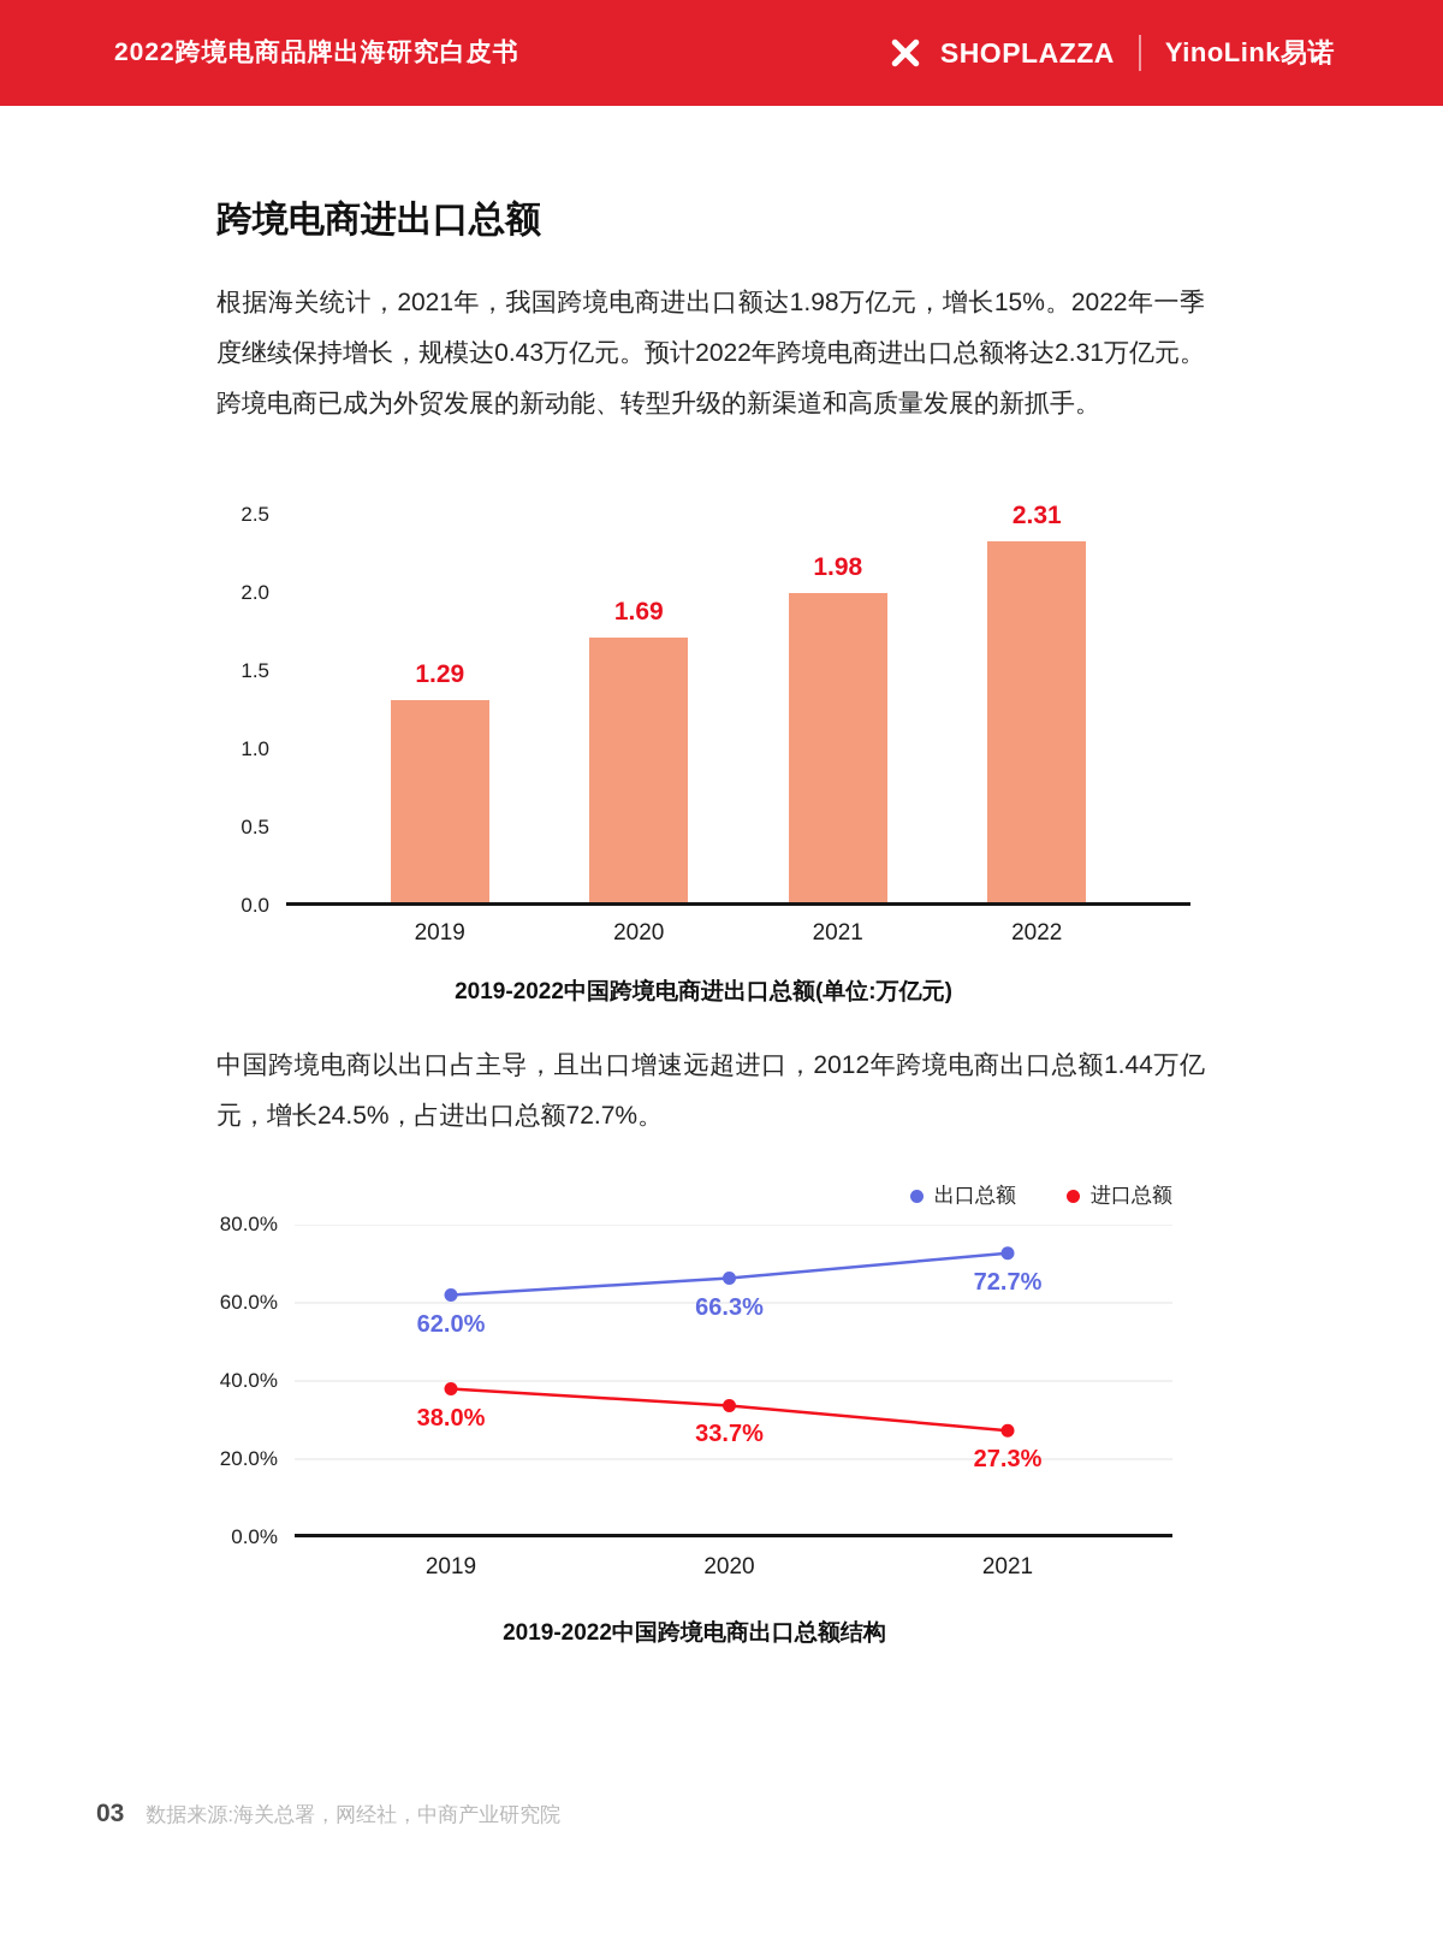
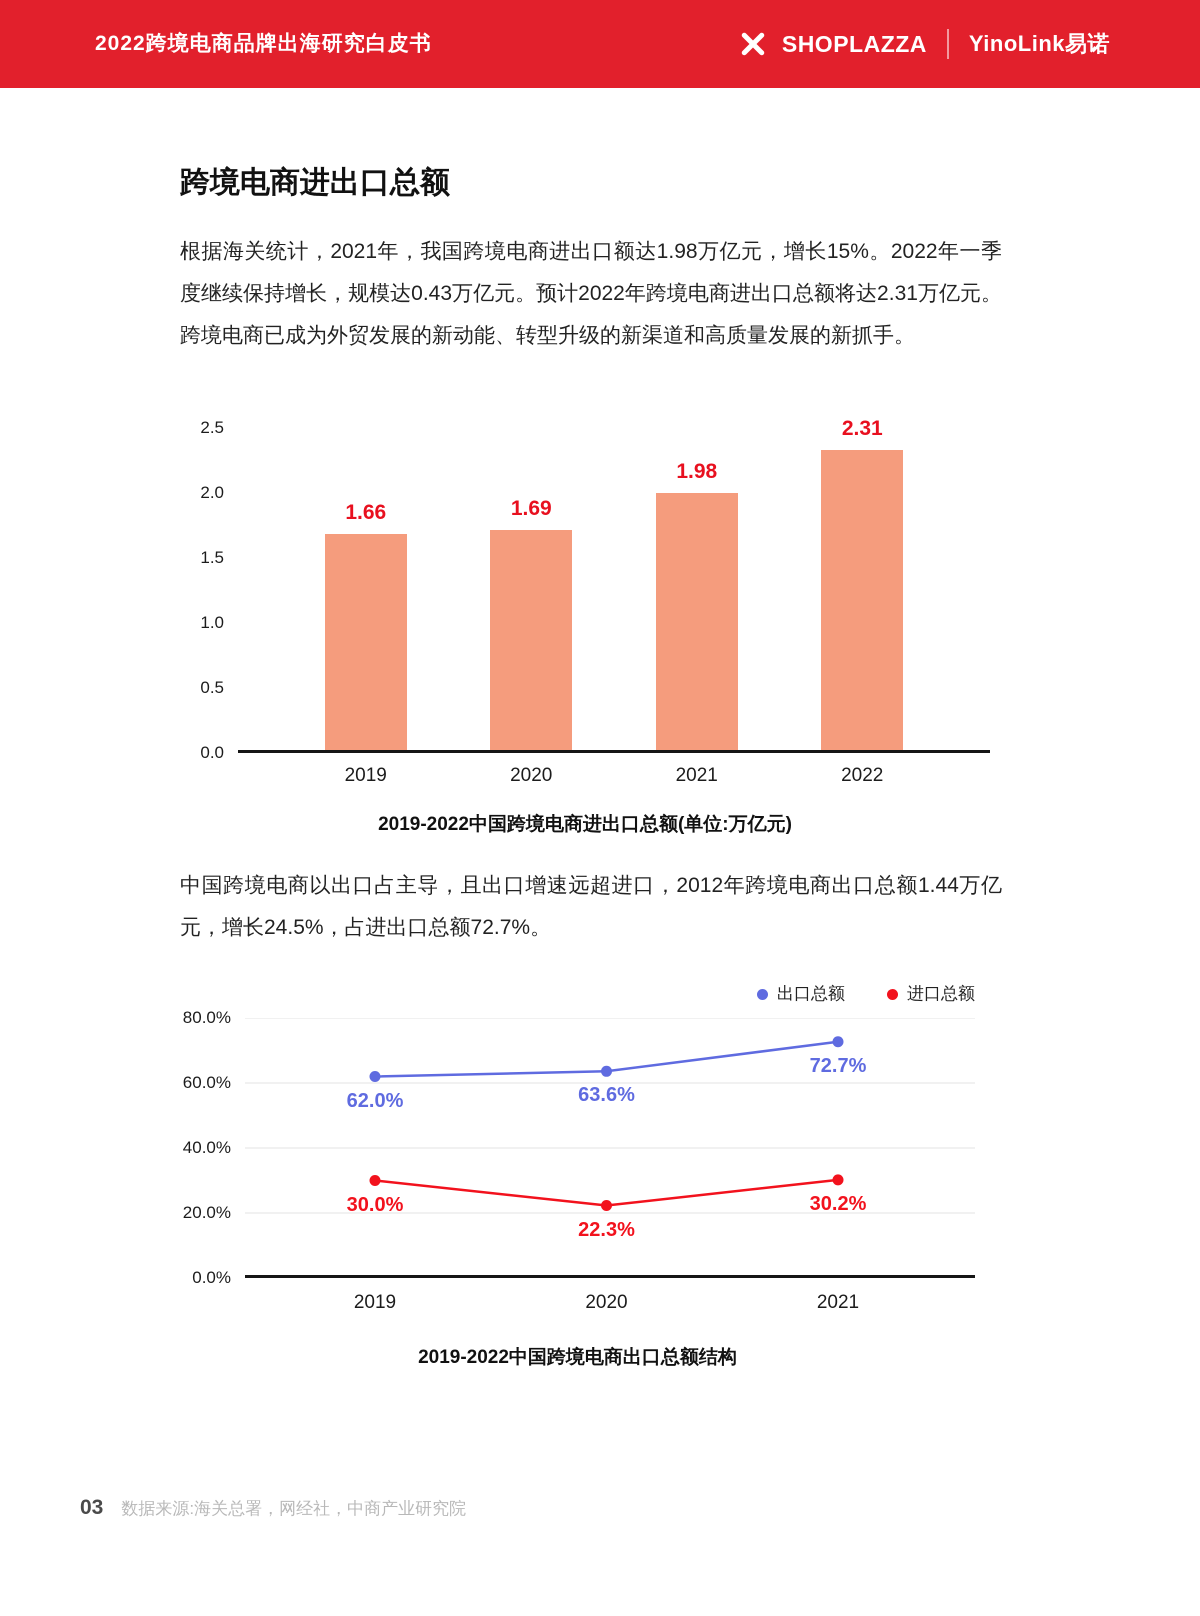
2019-2022中国跨境电商进出口总额(单位:万亿元)/2019: 1.29 -> 1.66
2019-2022中国跨境电商出口总额结构/进口总额/2019: 38.0% -> 30.0%
2019-2022中国跨境电商出口总额结构/出口总额/2020: 66.3% -> 63.6%
2019-2022中国跨境电商出口总额结构/进口总额/2020: 33.7% -> 22.3%
2019-2022中国跨境电商出口总额结构/进口总额/2021: 27.3% -> 30.2%
